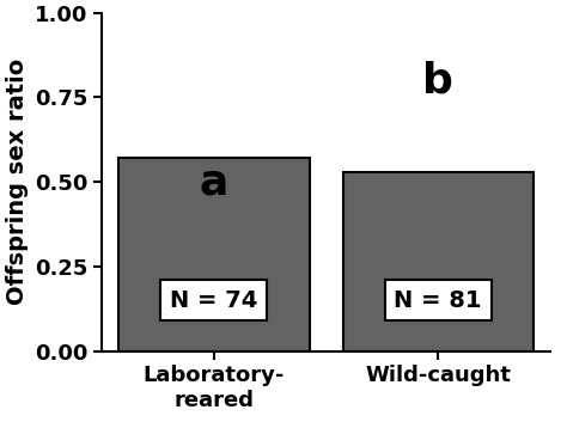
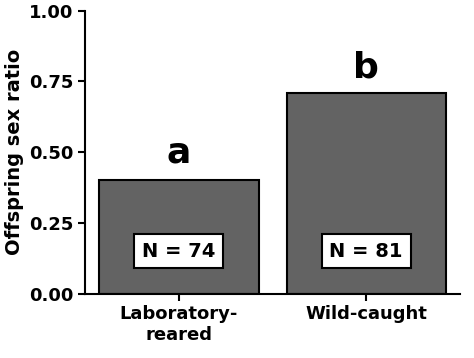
Laboratory- reared: 0.57 -> 0.40
Wild-caught: 0.53 -> 0.71
